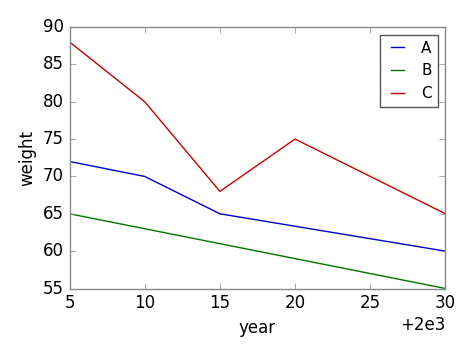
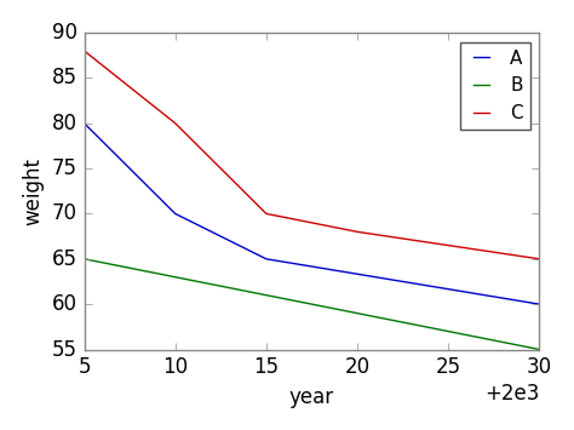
A/5: 72 -> 80
C/15: 68 -> 70
C/20: 75 -> 68
